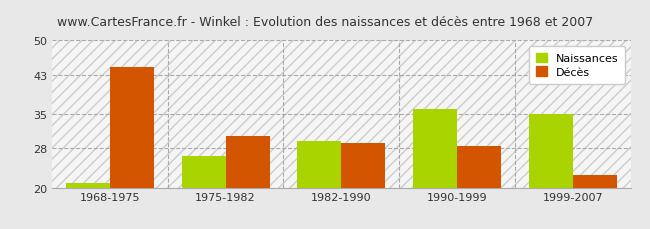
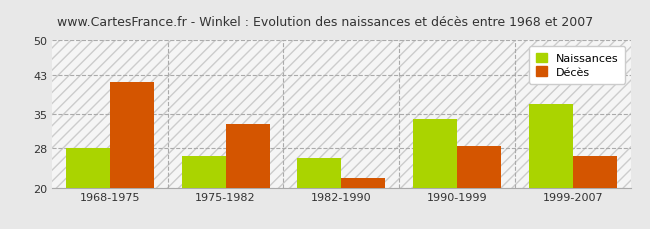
Naissances/1968-1975: 21.0 -> 28.0
Décès/1968-1975: 44.5 -> 41.5
Décès/1975-1982: 30.5 -> 33.0
Naissances/1982-1990: 29.5 -> 26.0
Décès/1982-1990: 29.0 -> 22.0
Naissances/1990-1999: 36.0 -> 34.0
Naissances/1999-2007: 35.0 -> 37.0
Décès/1999-2007: 22.5 -> 26.5
